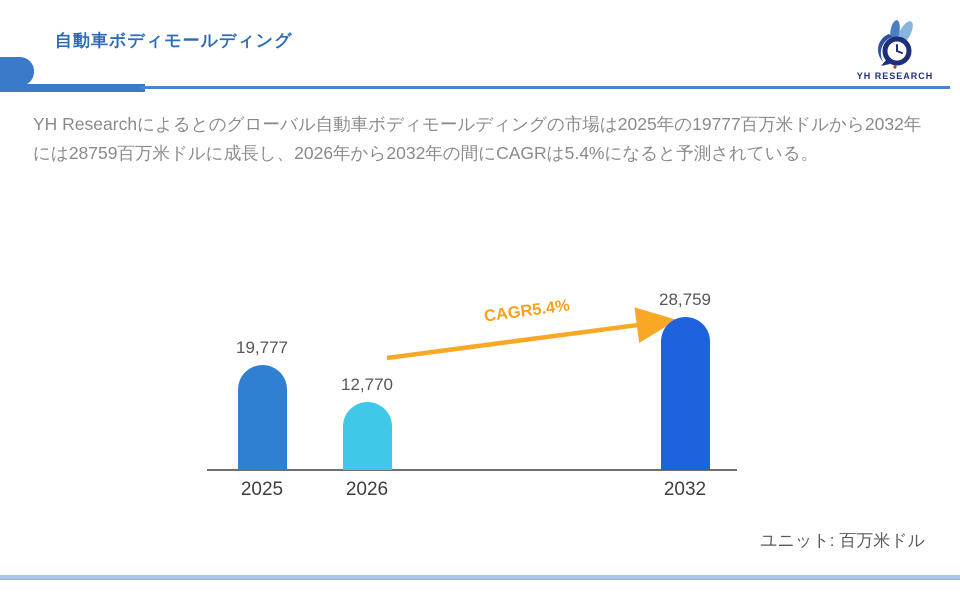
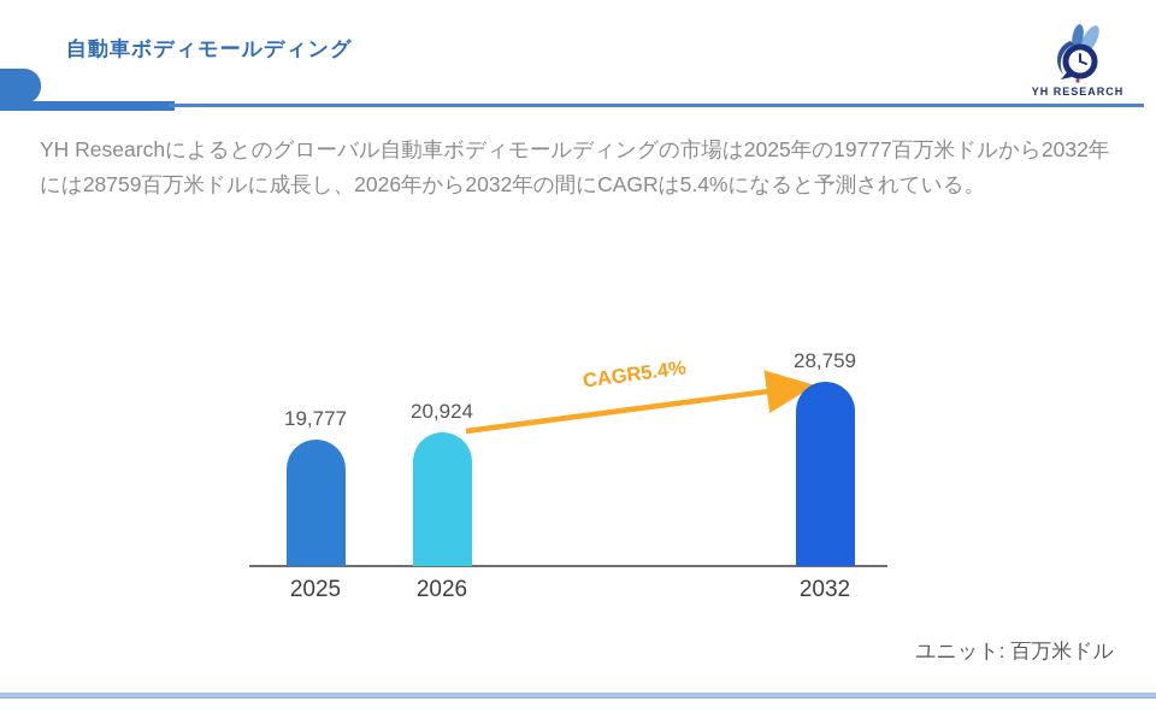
2026: 12,770 -> 20,924
